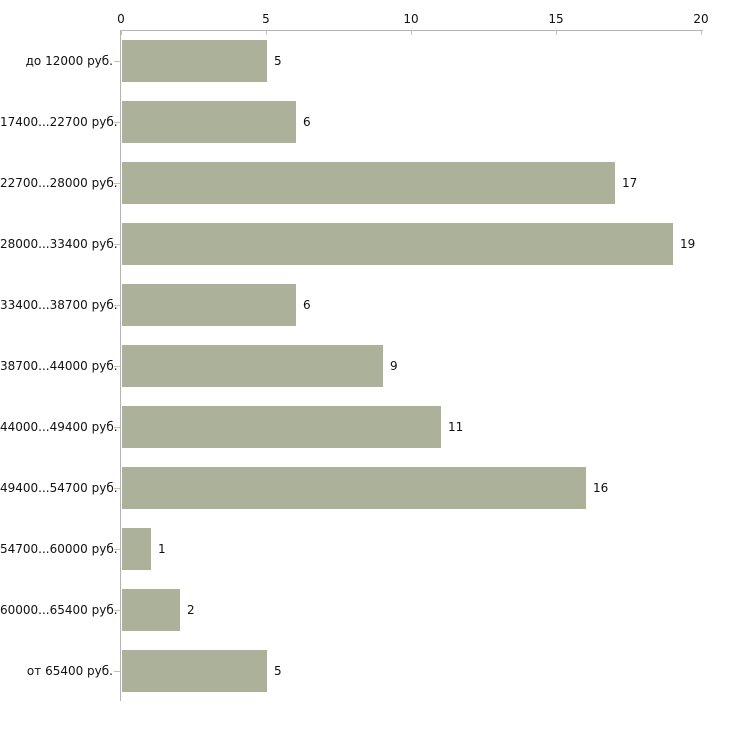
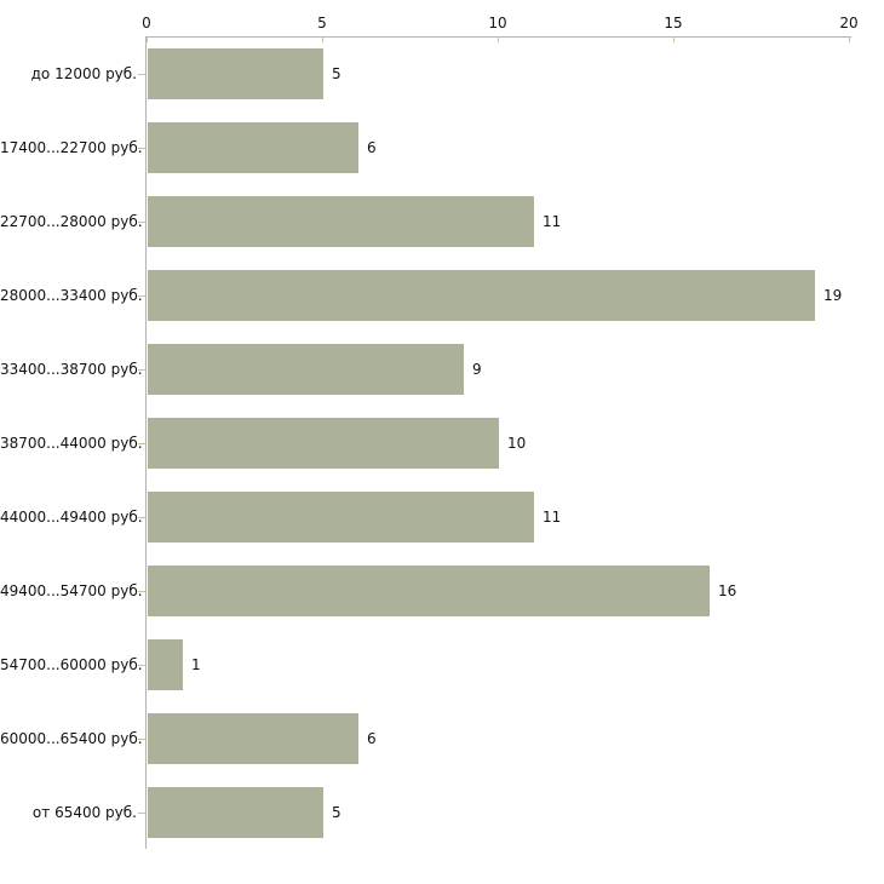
22700...28000 руб.: 17 -> 11
33400...38700 руб.: 6 -> 9
38700...44000 руб.: 9 -> 10
60000...65400 руб.: 2 -> 6
